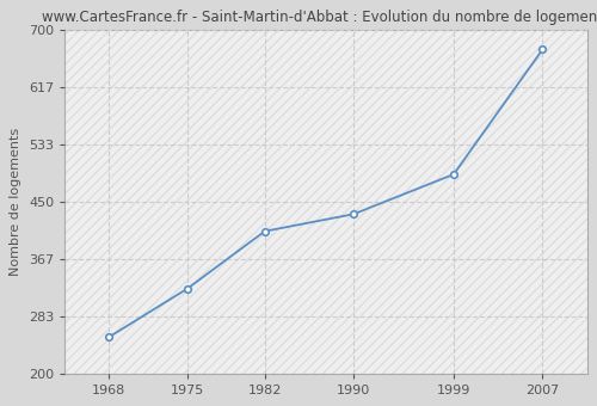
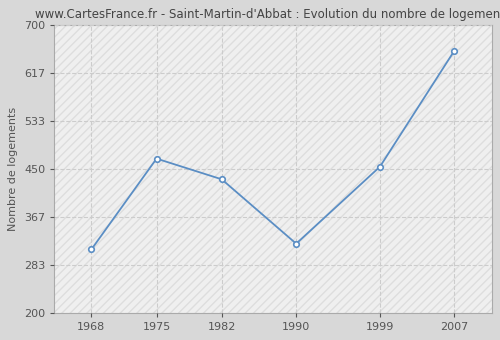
1968: 253 -> 310
1975: 323 -> 468
1982: 407 -> 432
1990: 432 -> 320
1999: 490 -> 454
2007: 672 -> 656
